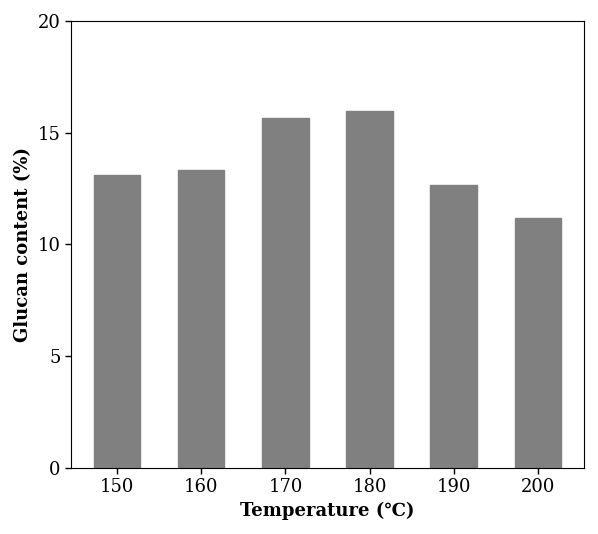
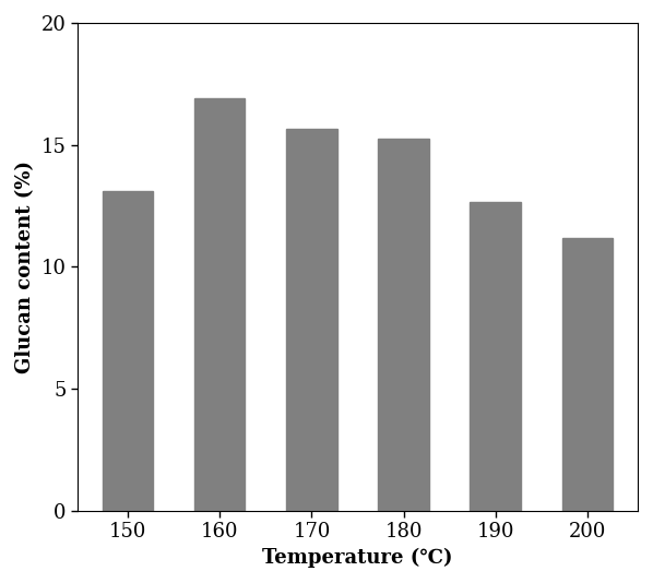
160: 13.35 -> 16.90
180: 15.95 -> 15.25
